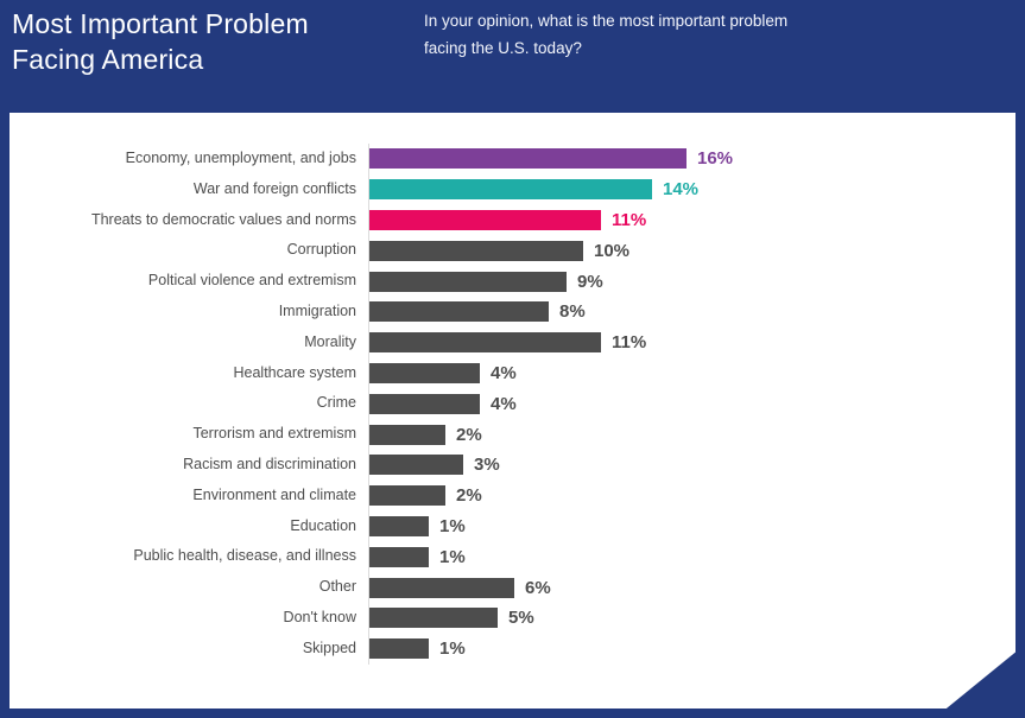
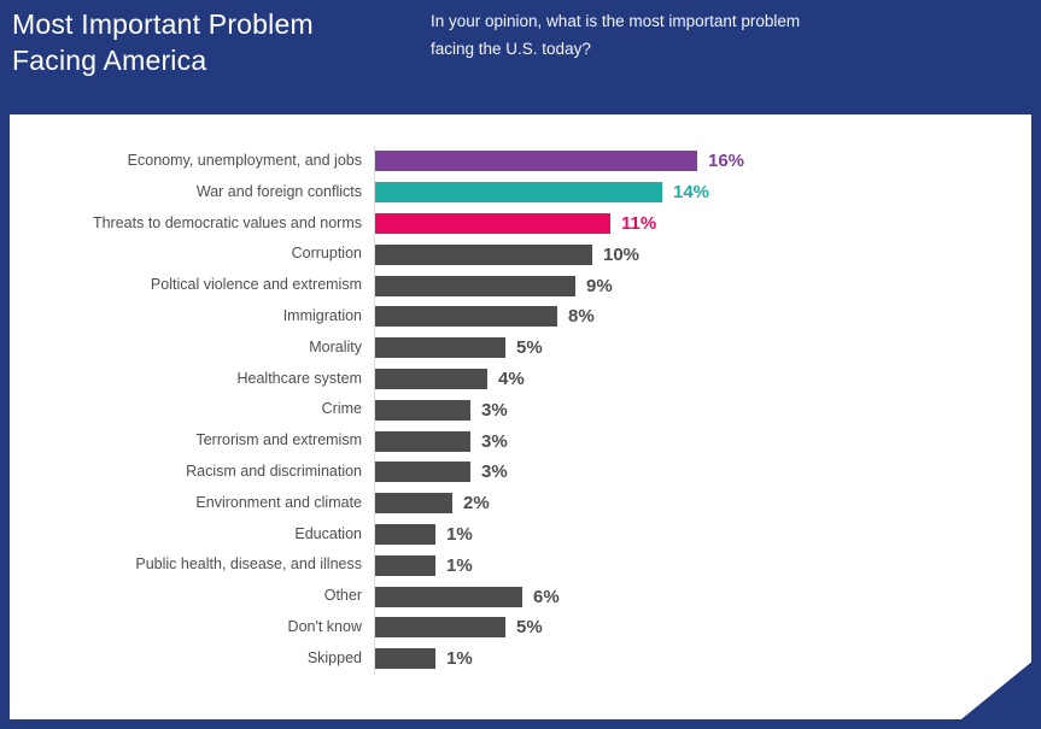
Morality: 11% -> 5%
Crime: 4% -> 3%
Terrorism and extremism: 2% -> 3%
